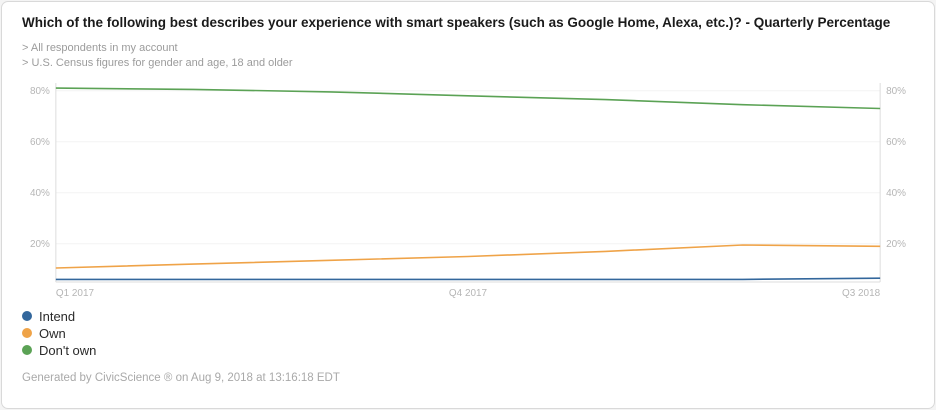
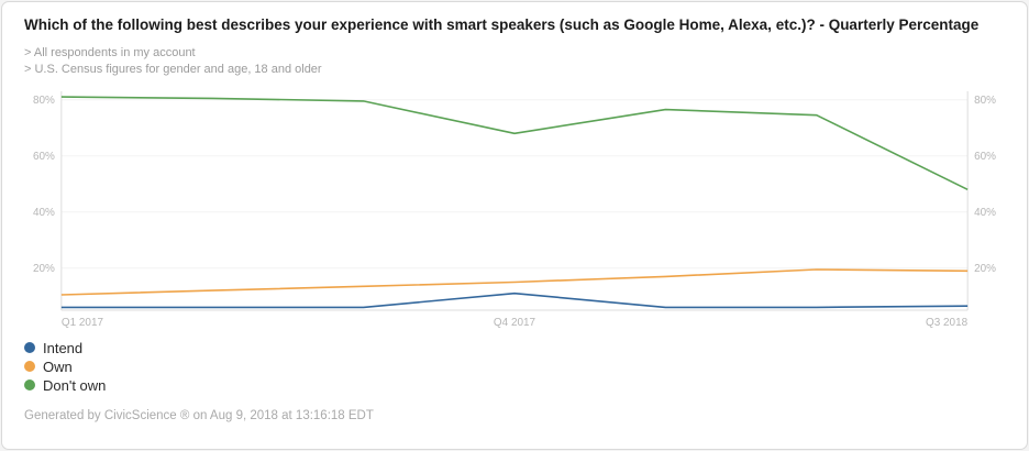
Intend/Q4 2017: 6% -> 11%
Don't own/Q4 2017: 78% -> 68%
Don't own/Q3 2018: 73% -> 48%
